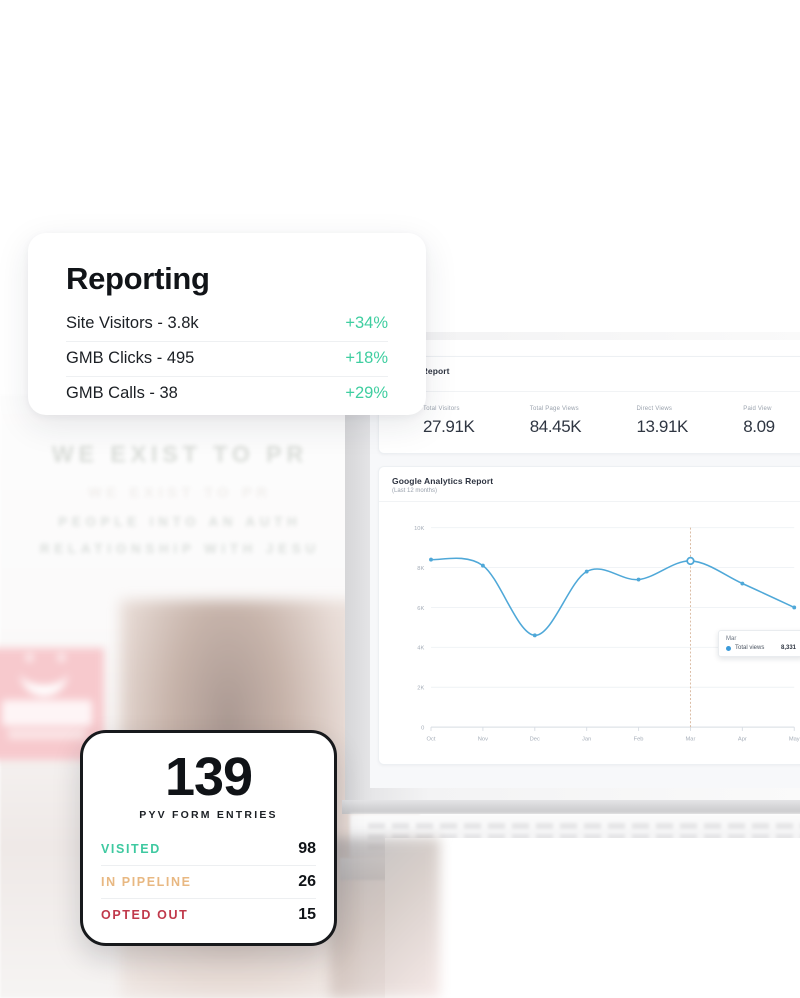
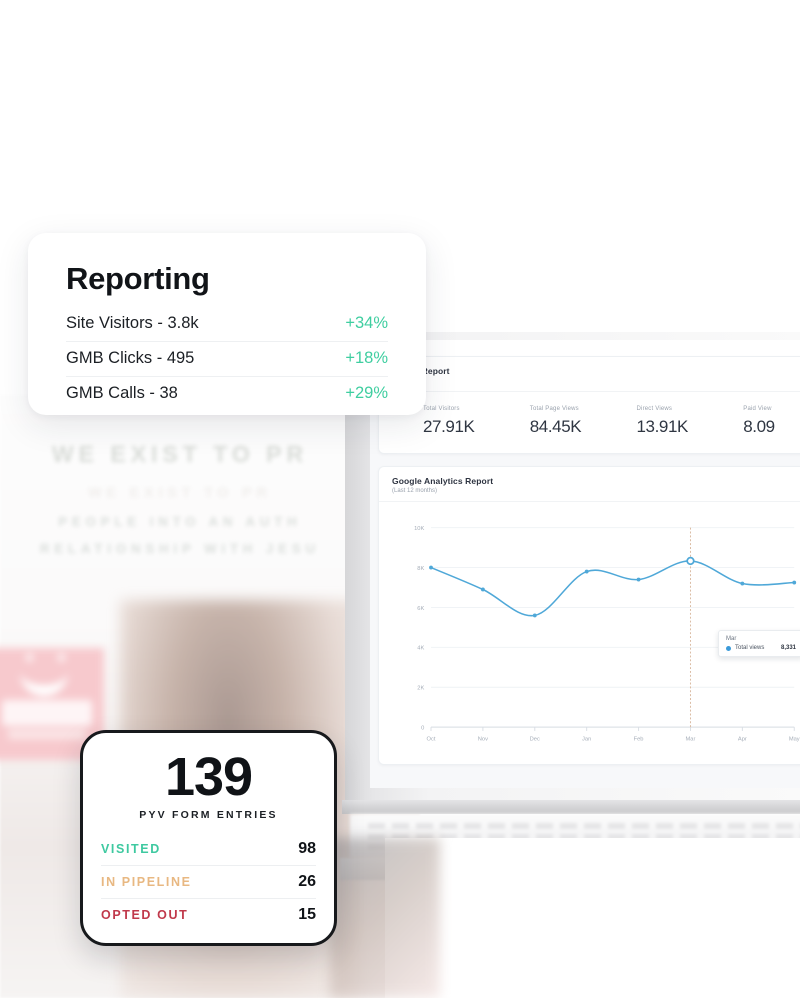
Oct: 8.4K -> 8.0K
Nov: 8.1K -> 6.9K
Dec: 4.6K -> 5.6K
May: 6.0K -> 7.2K
